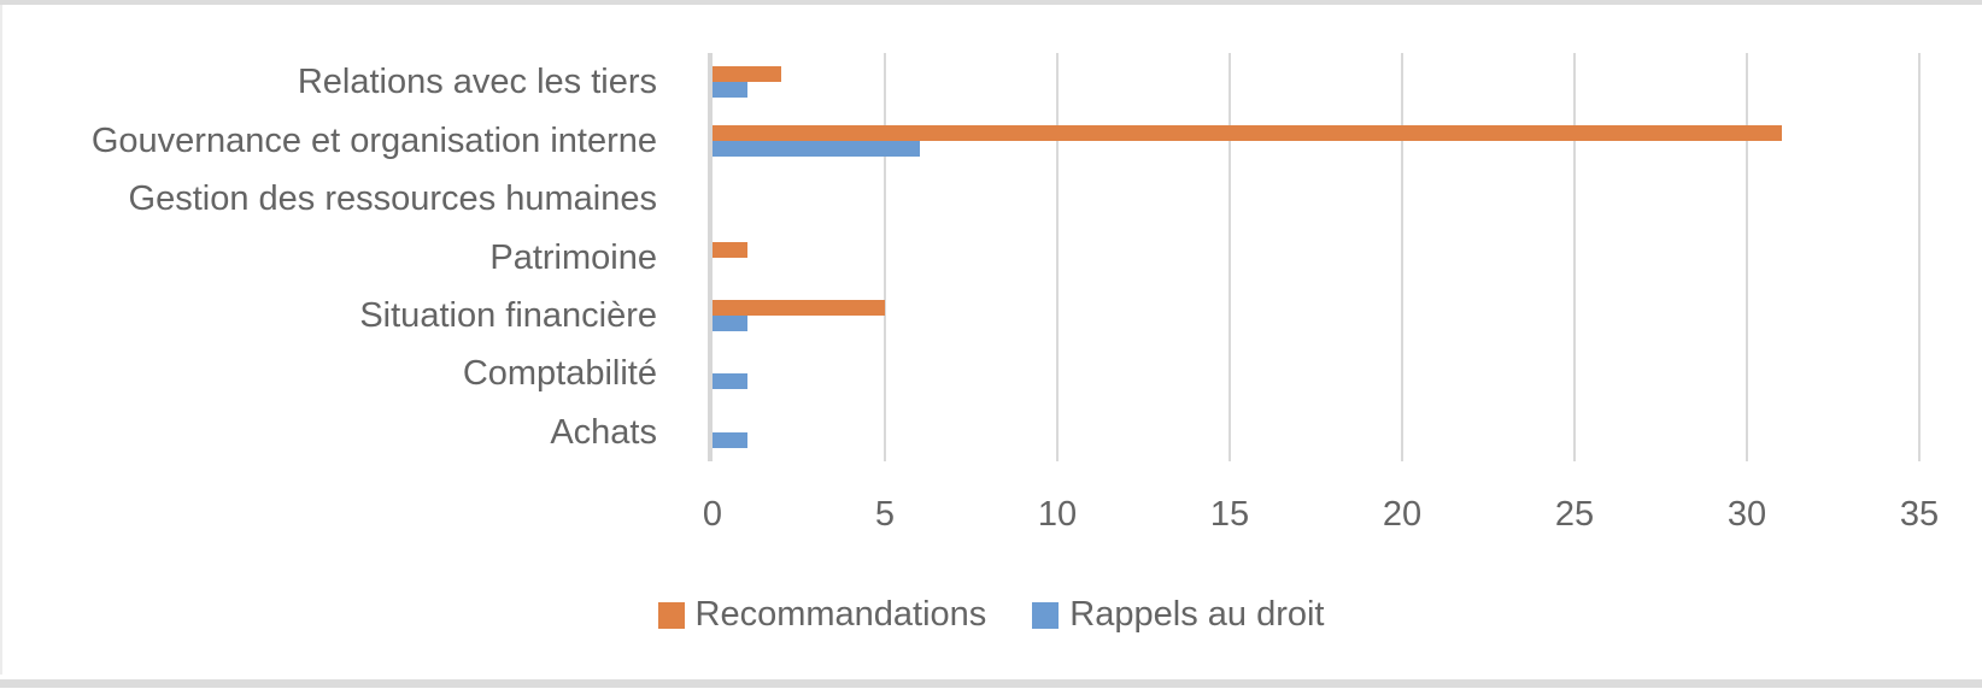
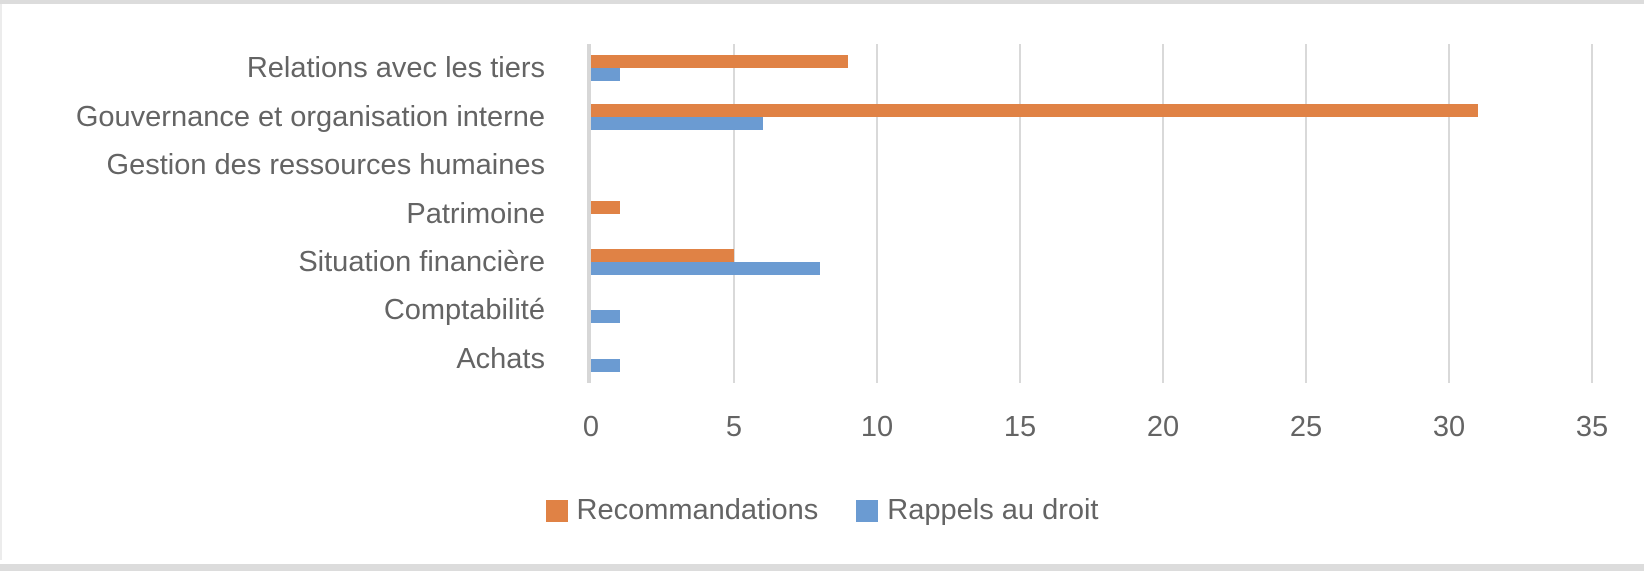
Recommandations/Relations avec les tiers: 2 -> 9
Rappels au droit/Situation financière: 1 -> 8
